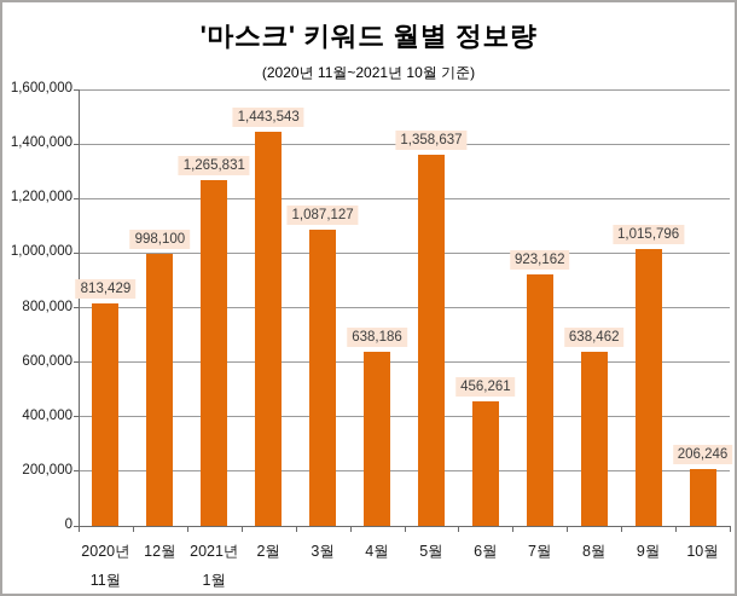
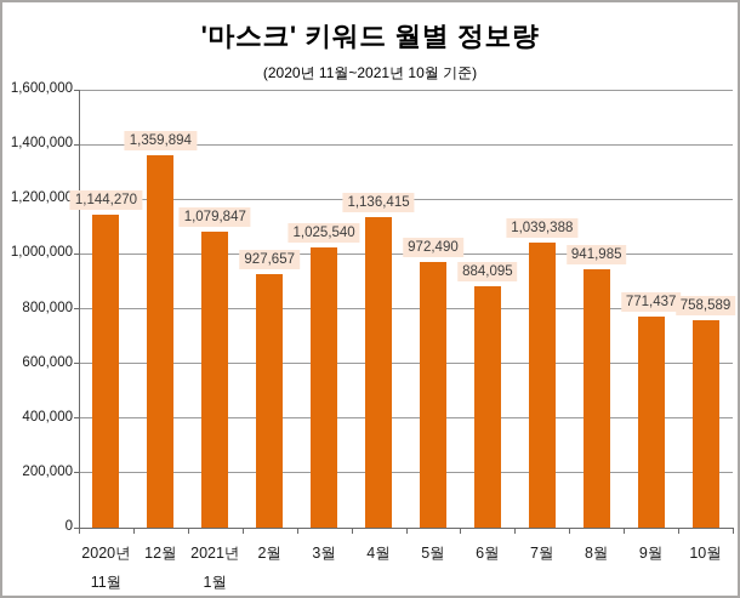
2020년 11월: 813,429 -> 1,144,270
12월: 998,100 -> 1,359,894
2021년 1월: 1,265,831 -> 1,079,847
2월: 1,443,543 -> 927,657
3월: 1,087,127 -> 1,025,540
4월: 638,186 -> 1,136,415
5월: 1,358,637 -> 972,490
6월: 456,261 -> 884,095
7월: 923,162 -> 1,039,388
8월: 638,462 -> 941,985
9월: 1,015,796 -> 771,437
10월: 206,246 -> 758,589
